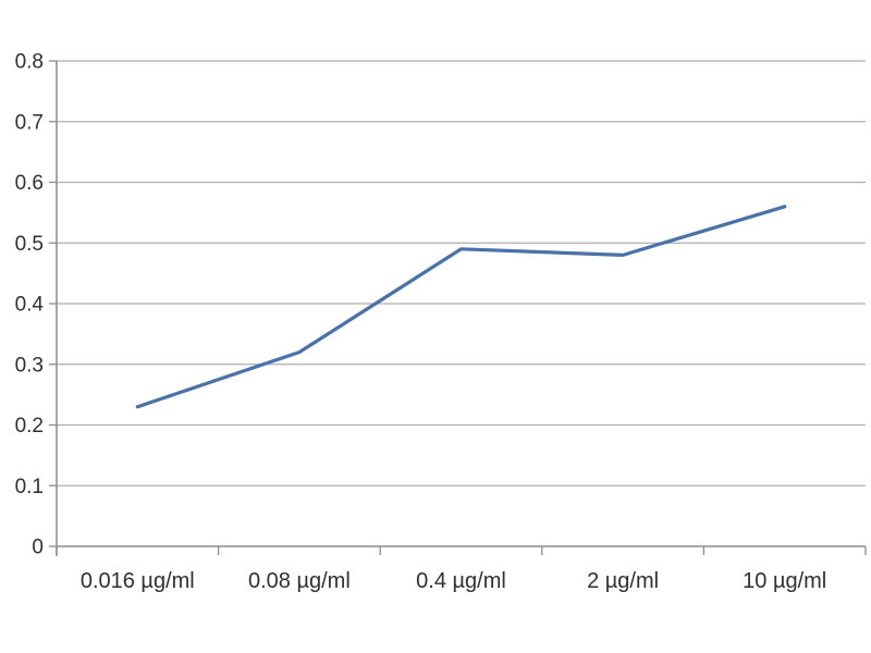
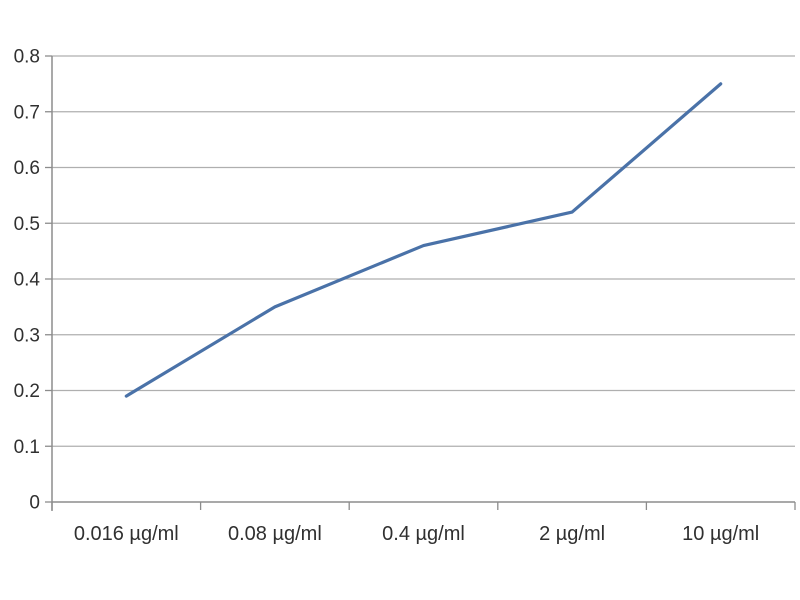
0.016 µg/ml: 0.23 -> 0.19
0.08 µg/ml: 0.32 -> 0.35
0.4 µg/ml: 0.49 -> 0.46
2 µg/ml: 0.48 -> 0.52
10 µg/ml: 0.56 -> 0.75
